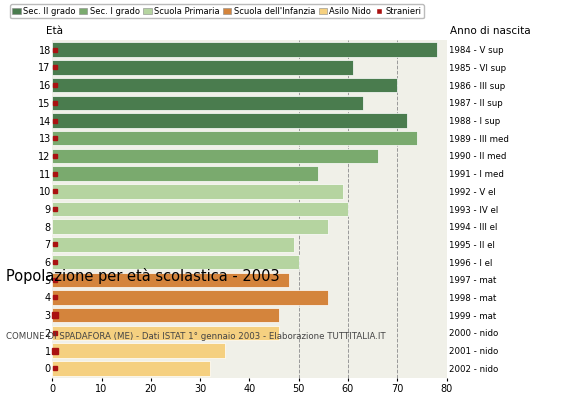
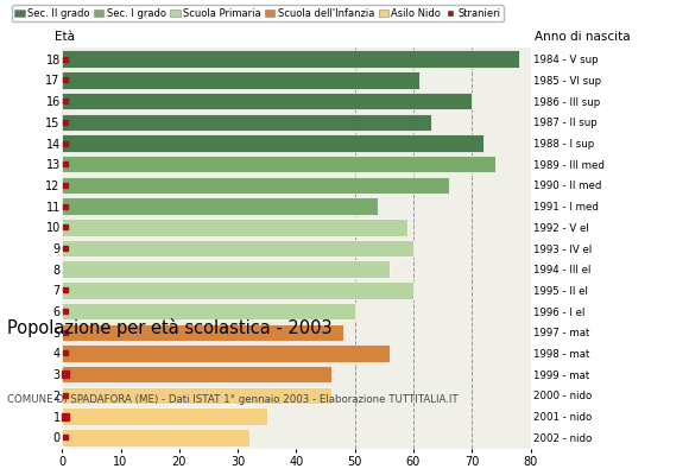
7: 49 -> 60
